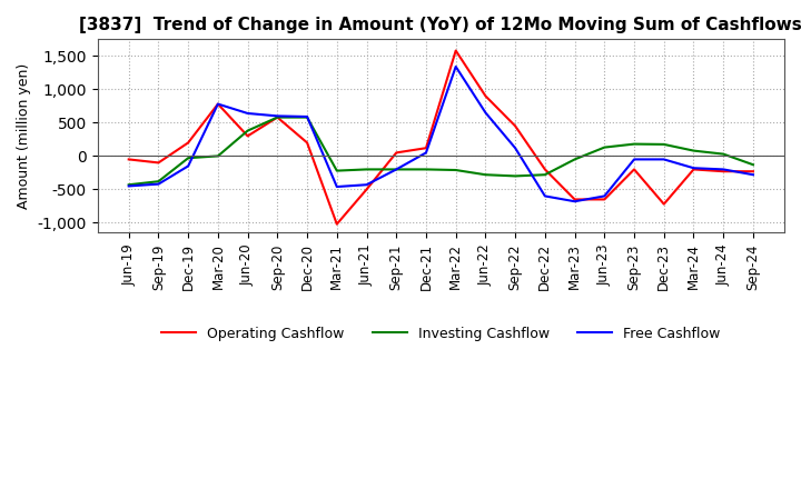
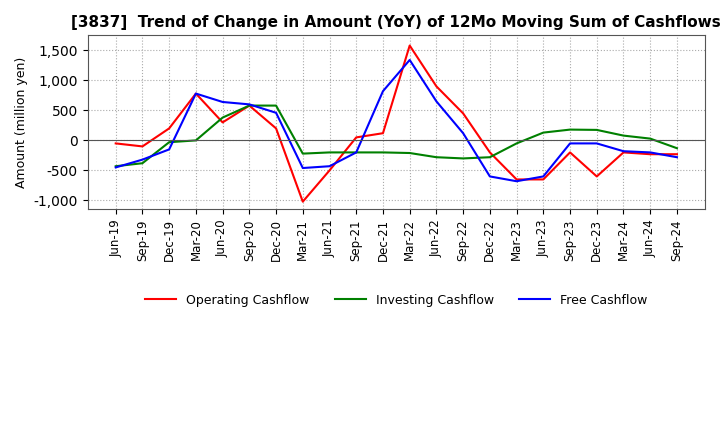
Free Cashflow/Sep-19: -420 -> -320
Free Cashflow/Dec-20: 590 -> 460
Free Cashflow/Dec-21: 50 -> 820
Operating Cashflow/Dec-23: -720 -> -600
